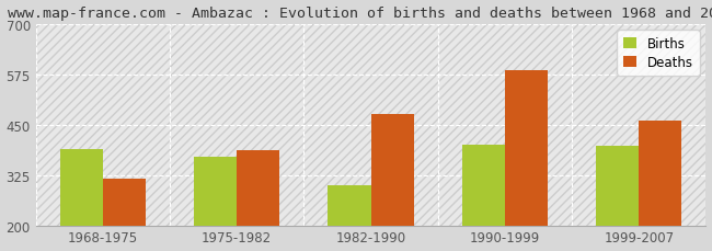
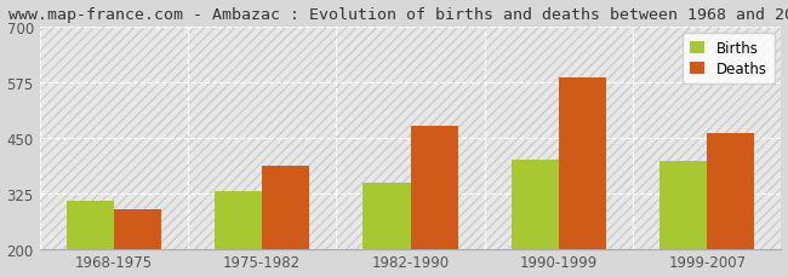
Births/1968-1975: 390 -> 308
Deaths/1968-1975: 315 -> 288
Births/1975-1982: 370 -> 330
Births/1982-1990: 300 -> 348
